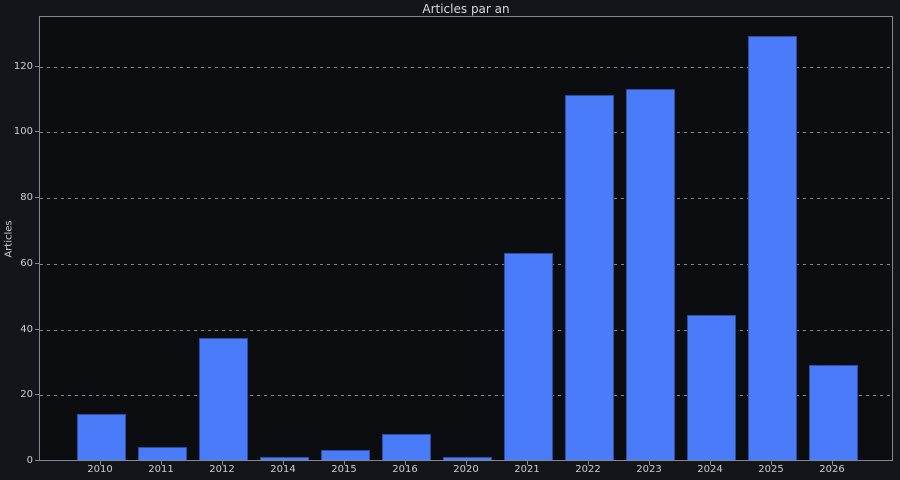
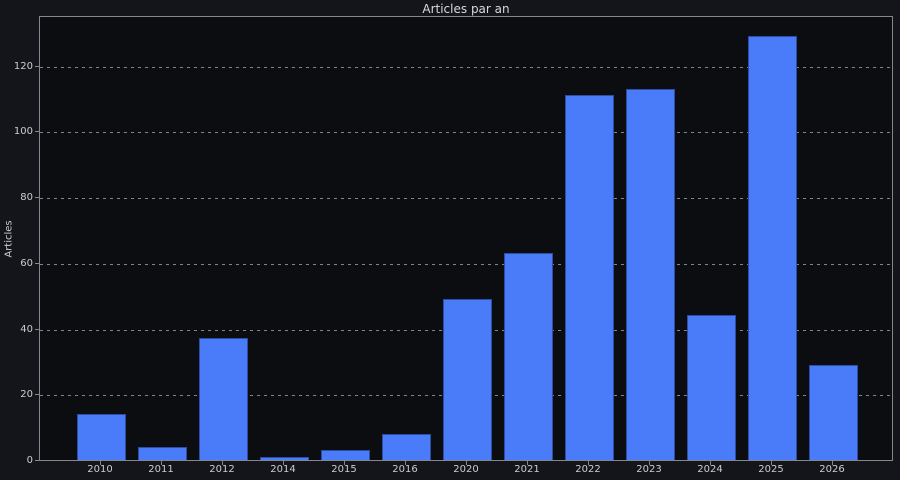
2020: 1 -> 49
